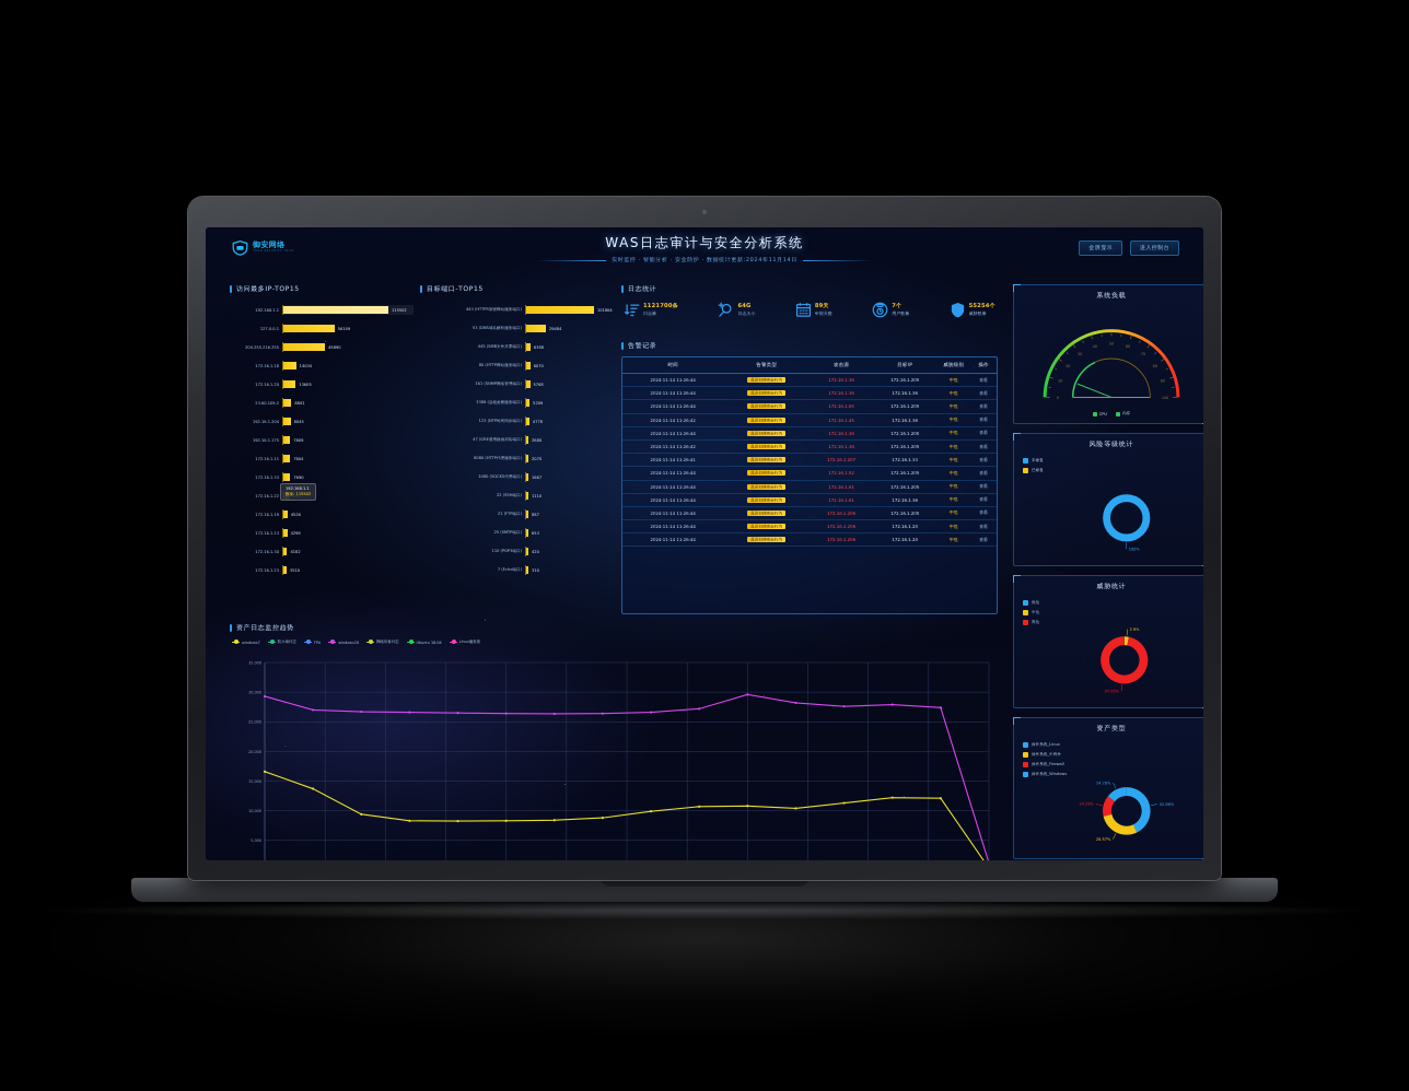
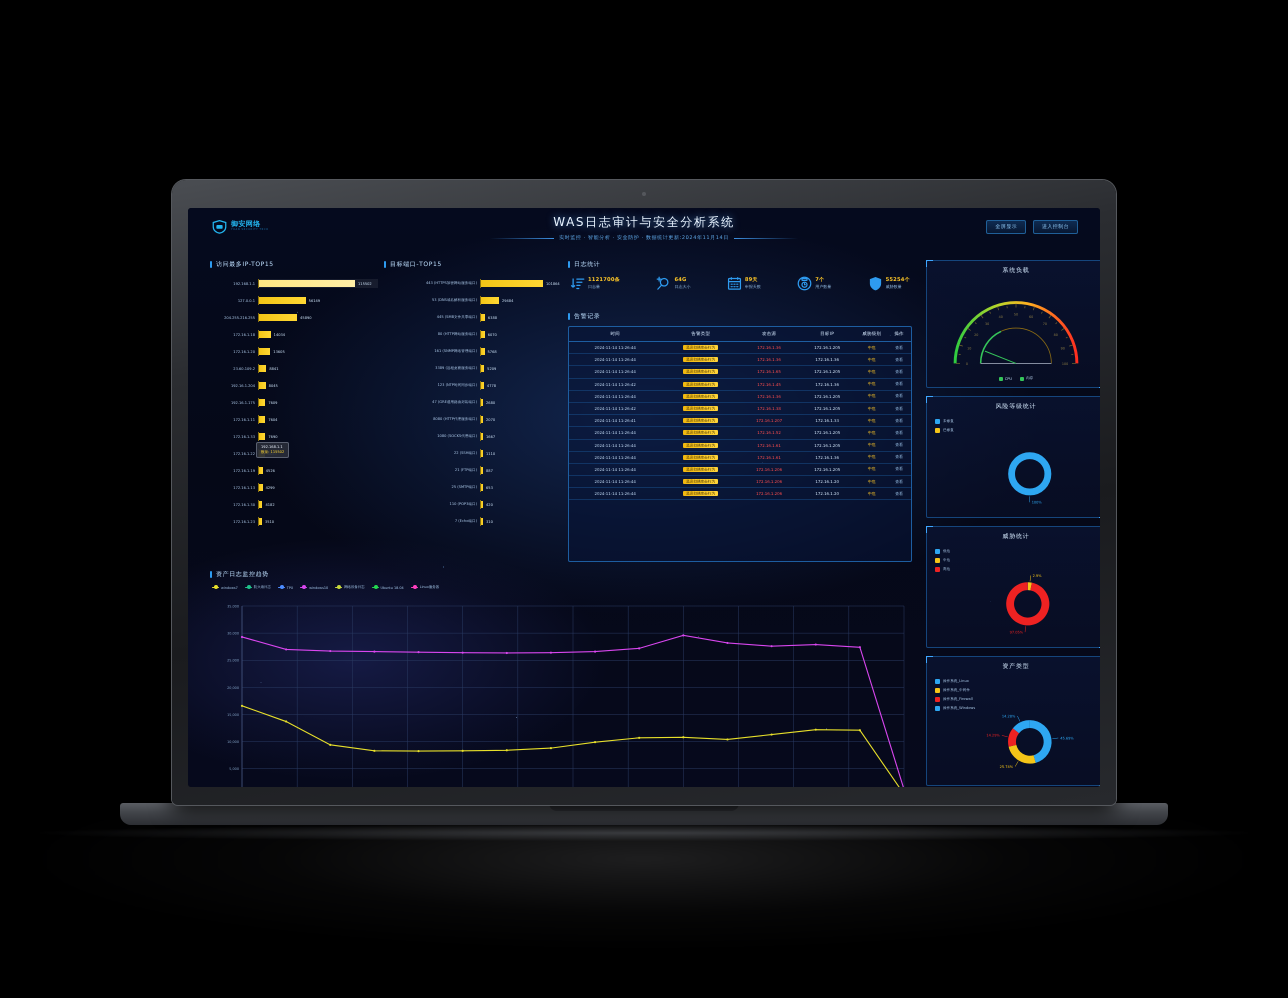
资产类型/操作系统_Linux: 42.86% -> 45.69%
资产类型/操作系统_中间件: 28.57% -> 25.74%
